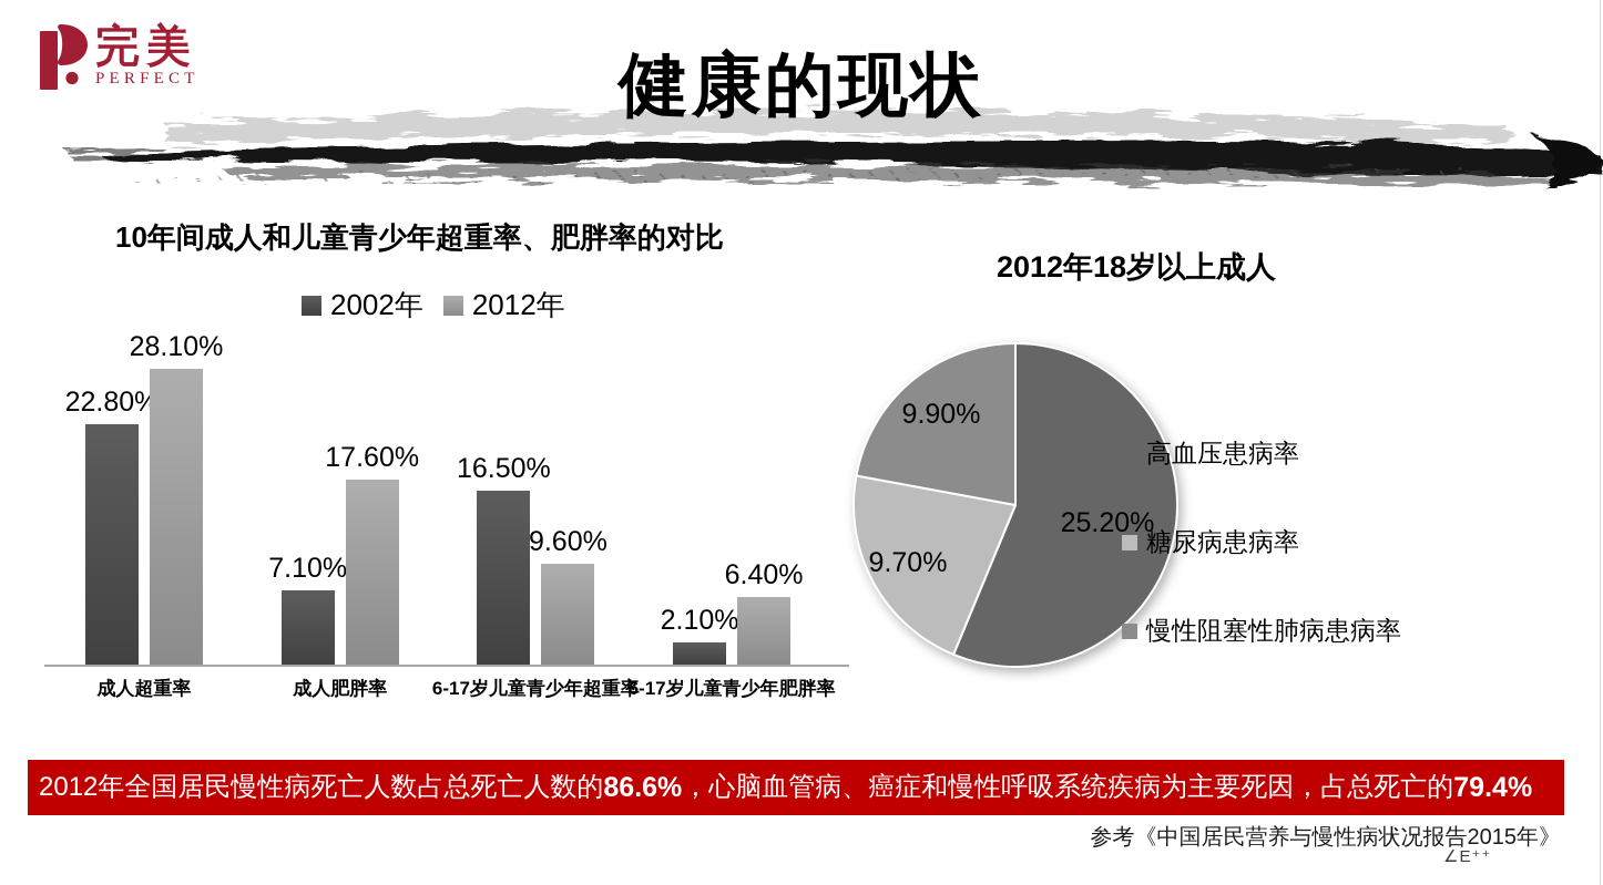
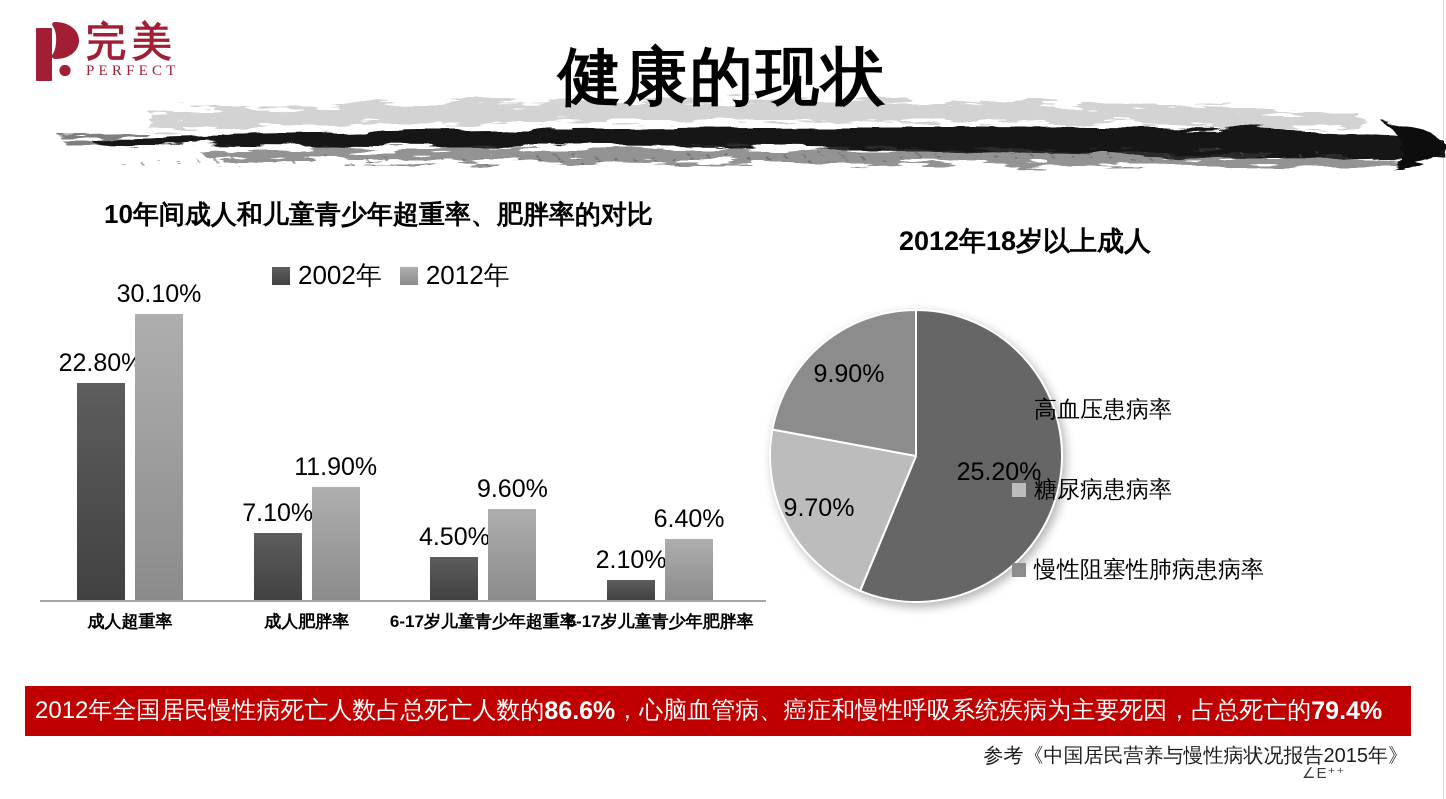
10年间成人和儿童青少年超重率、肥胖率的对比/2012年/成人超重率: 28.10% -> 30.10%
10年间成人和儿童青少年超重率、肥胖率的对比/2012年/成人肥胖率: 17.60% -> 11.90%
10年间成人和儿童青少年超重率、肥胖率的对比/2002年/6-17岁儿童青少年超重率: 16.50% -> 4.50%
